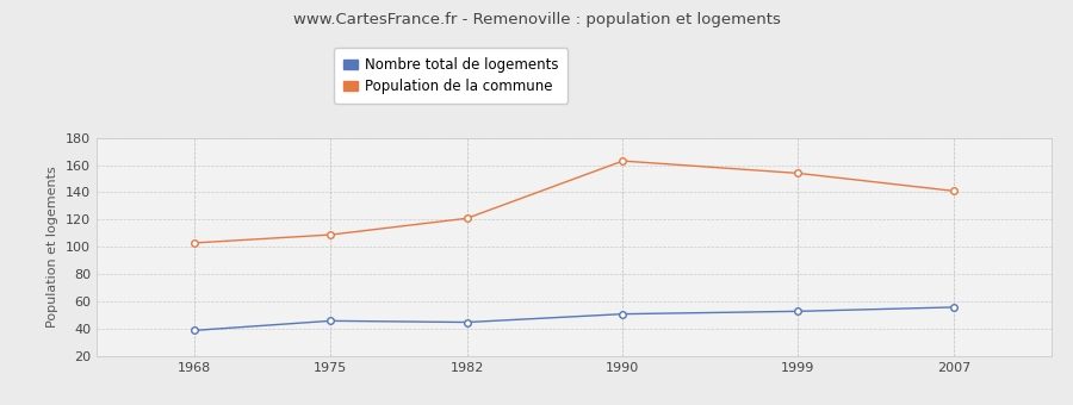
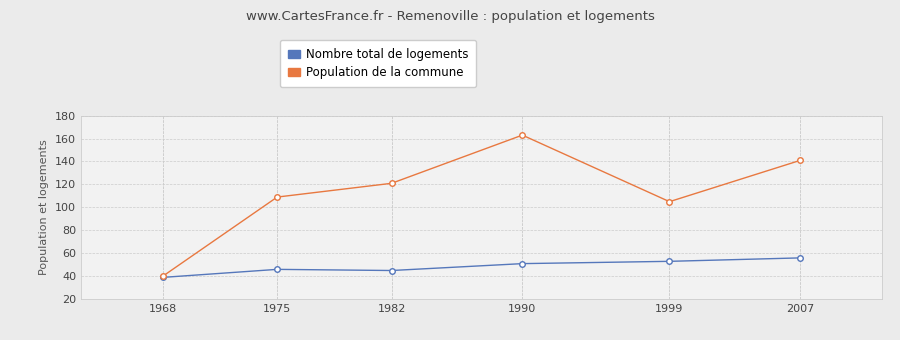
Population de la commune/1968: 103 -> 40
Population de la commune/1999: 154 -> 105
